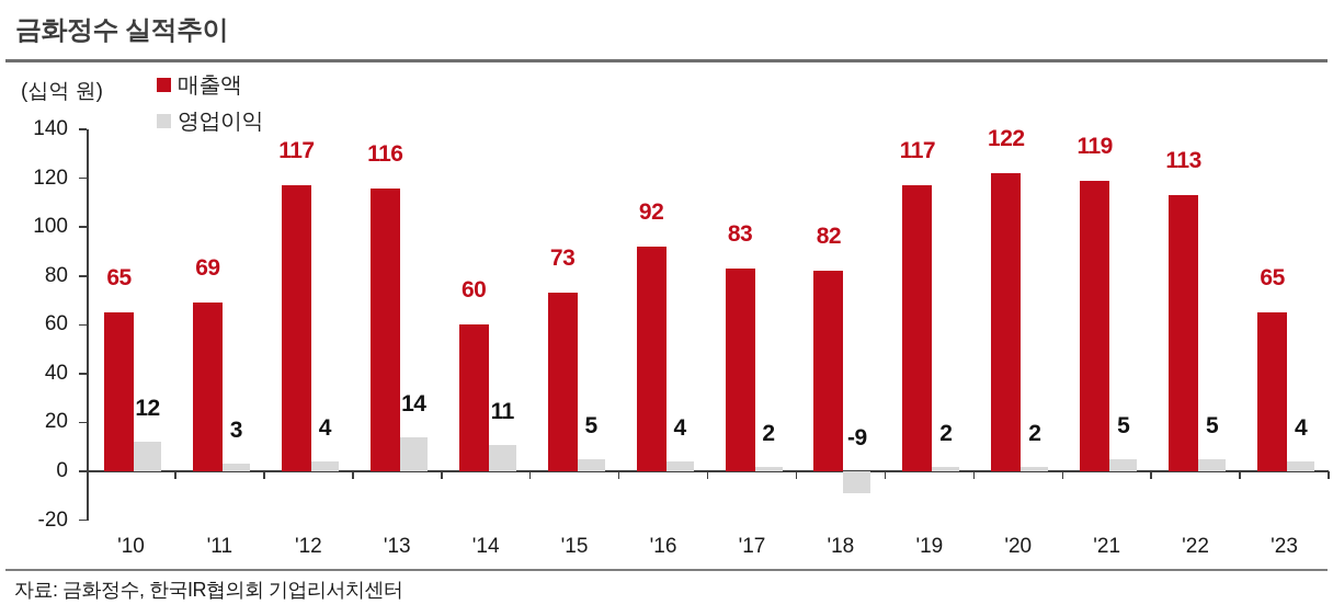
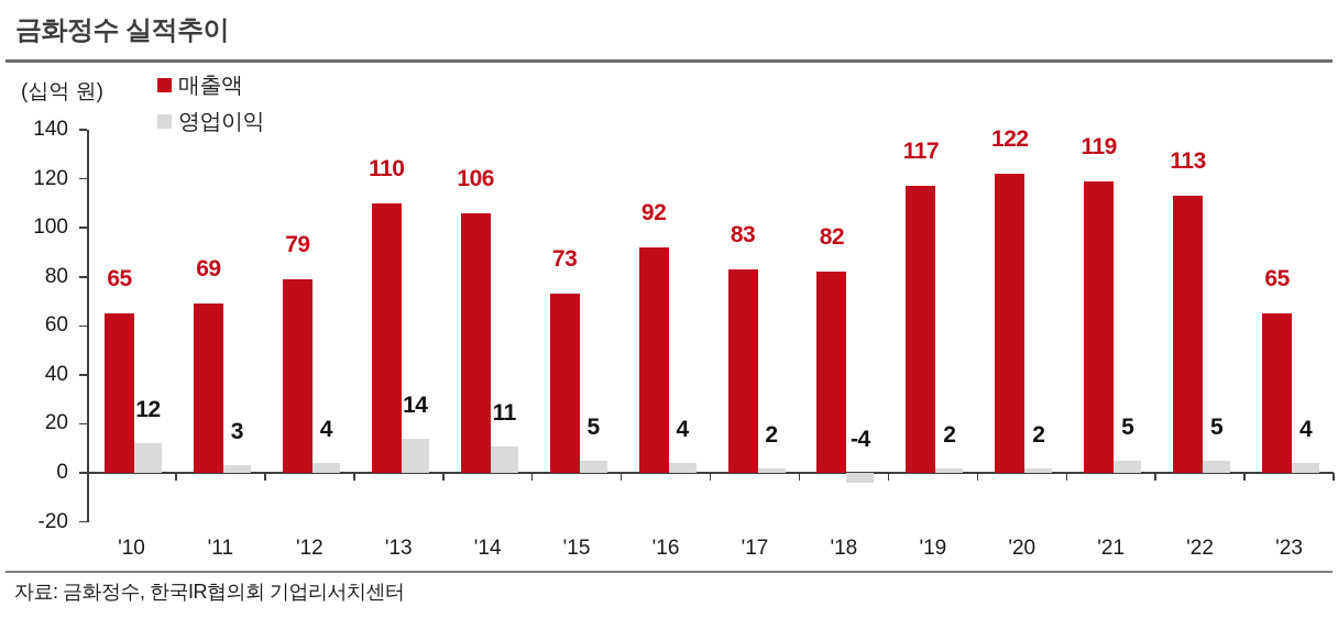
매출액/'12: 117 -> 79
매출액/'13: 116 -> 110
매출액/'14: 60 -> 106
영업이익/'18: -9 -> -4
